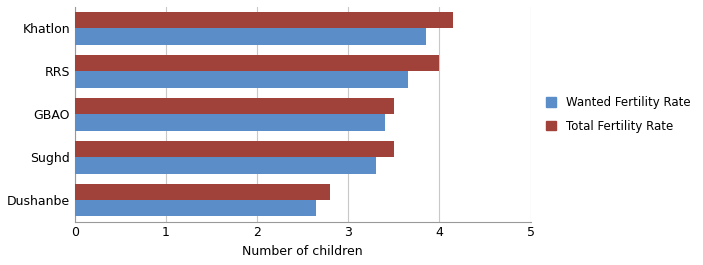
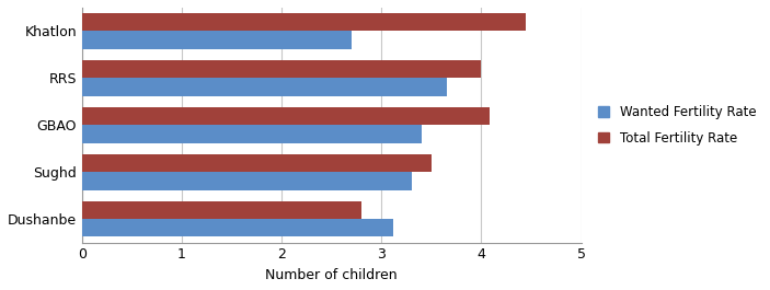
Total Fertility Rate/Khatlon: 4.15 -> 4.44
Wanted Fertility Rate/Khatlon: 3.85 -> 2.70
Total Fertility Rate/GBAO: 3.50 -> 4.08
Wanted Fertility Rate/Dushanbe: 2.65 -> 3.12
